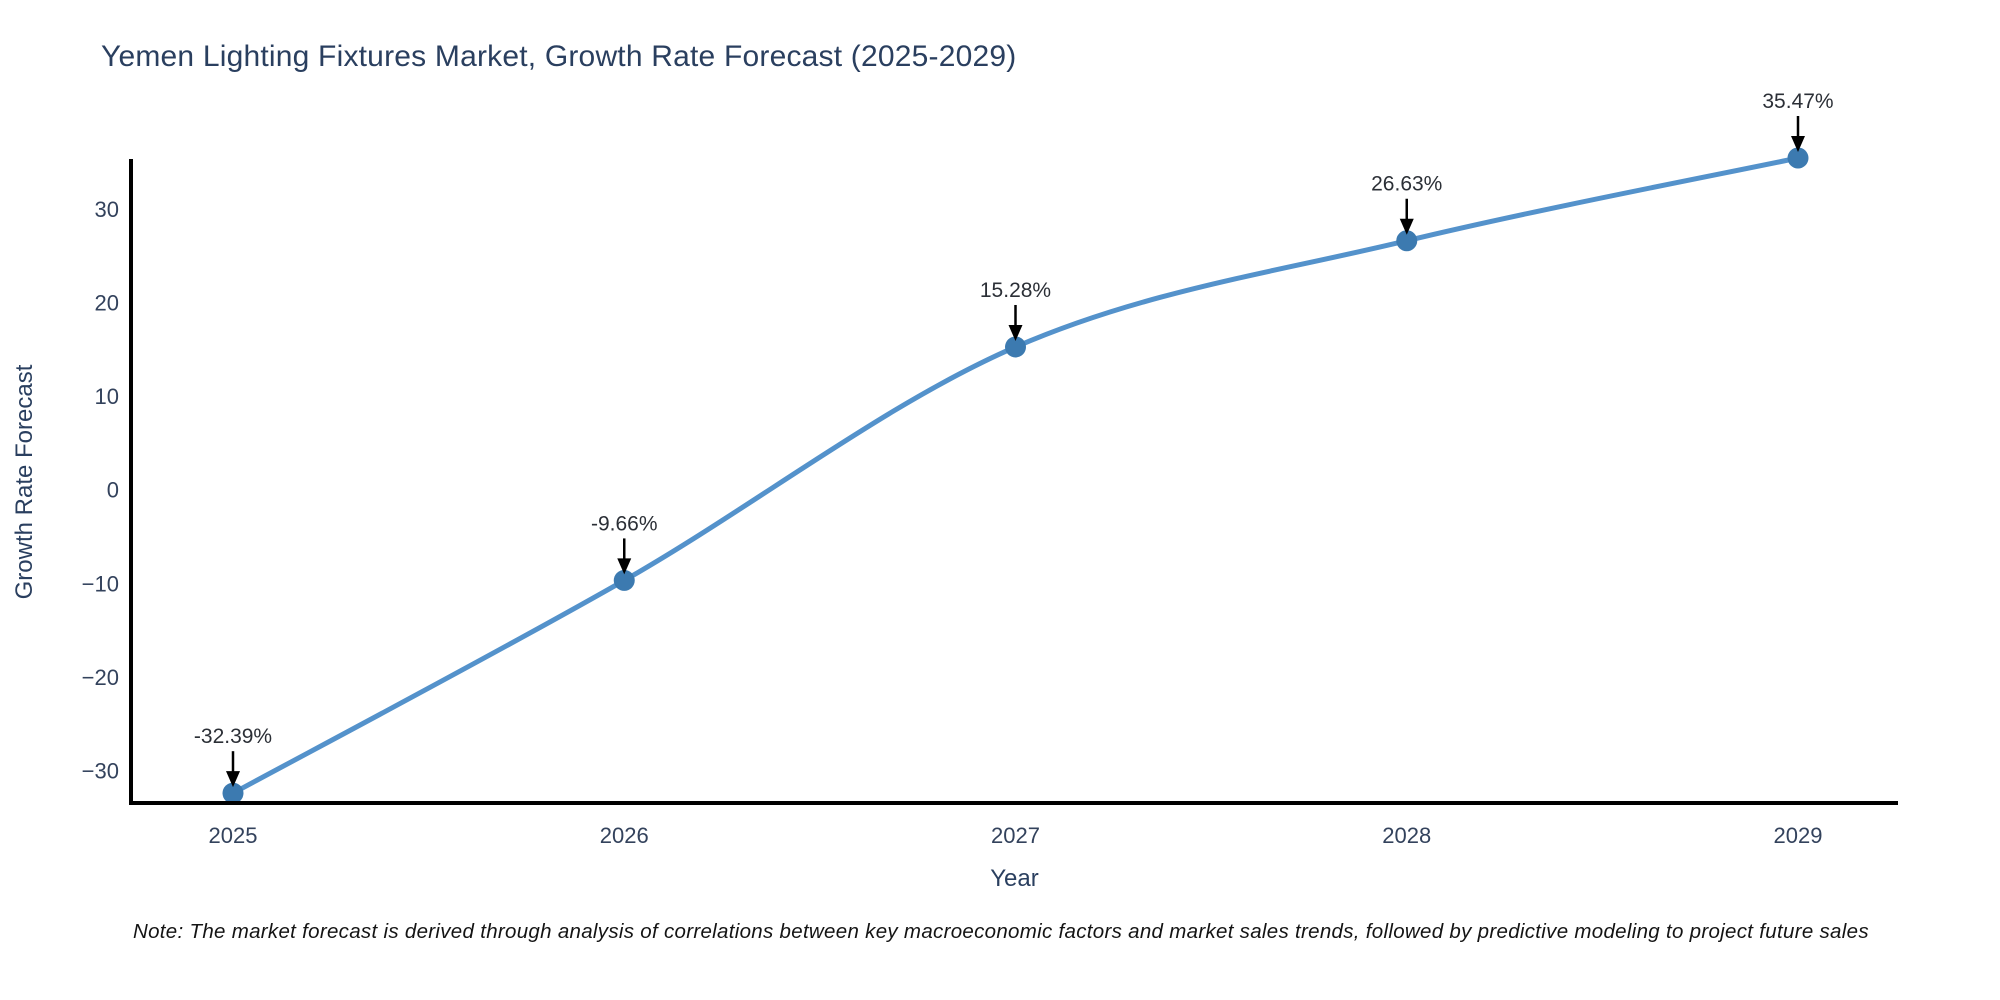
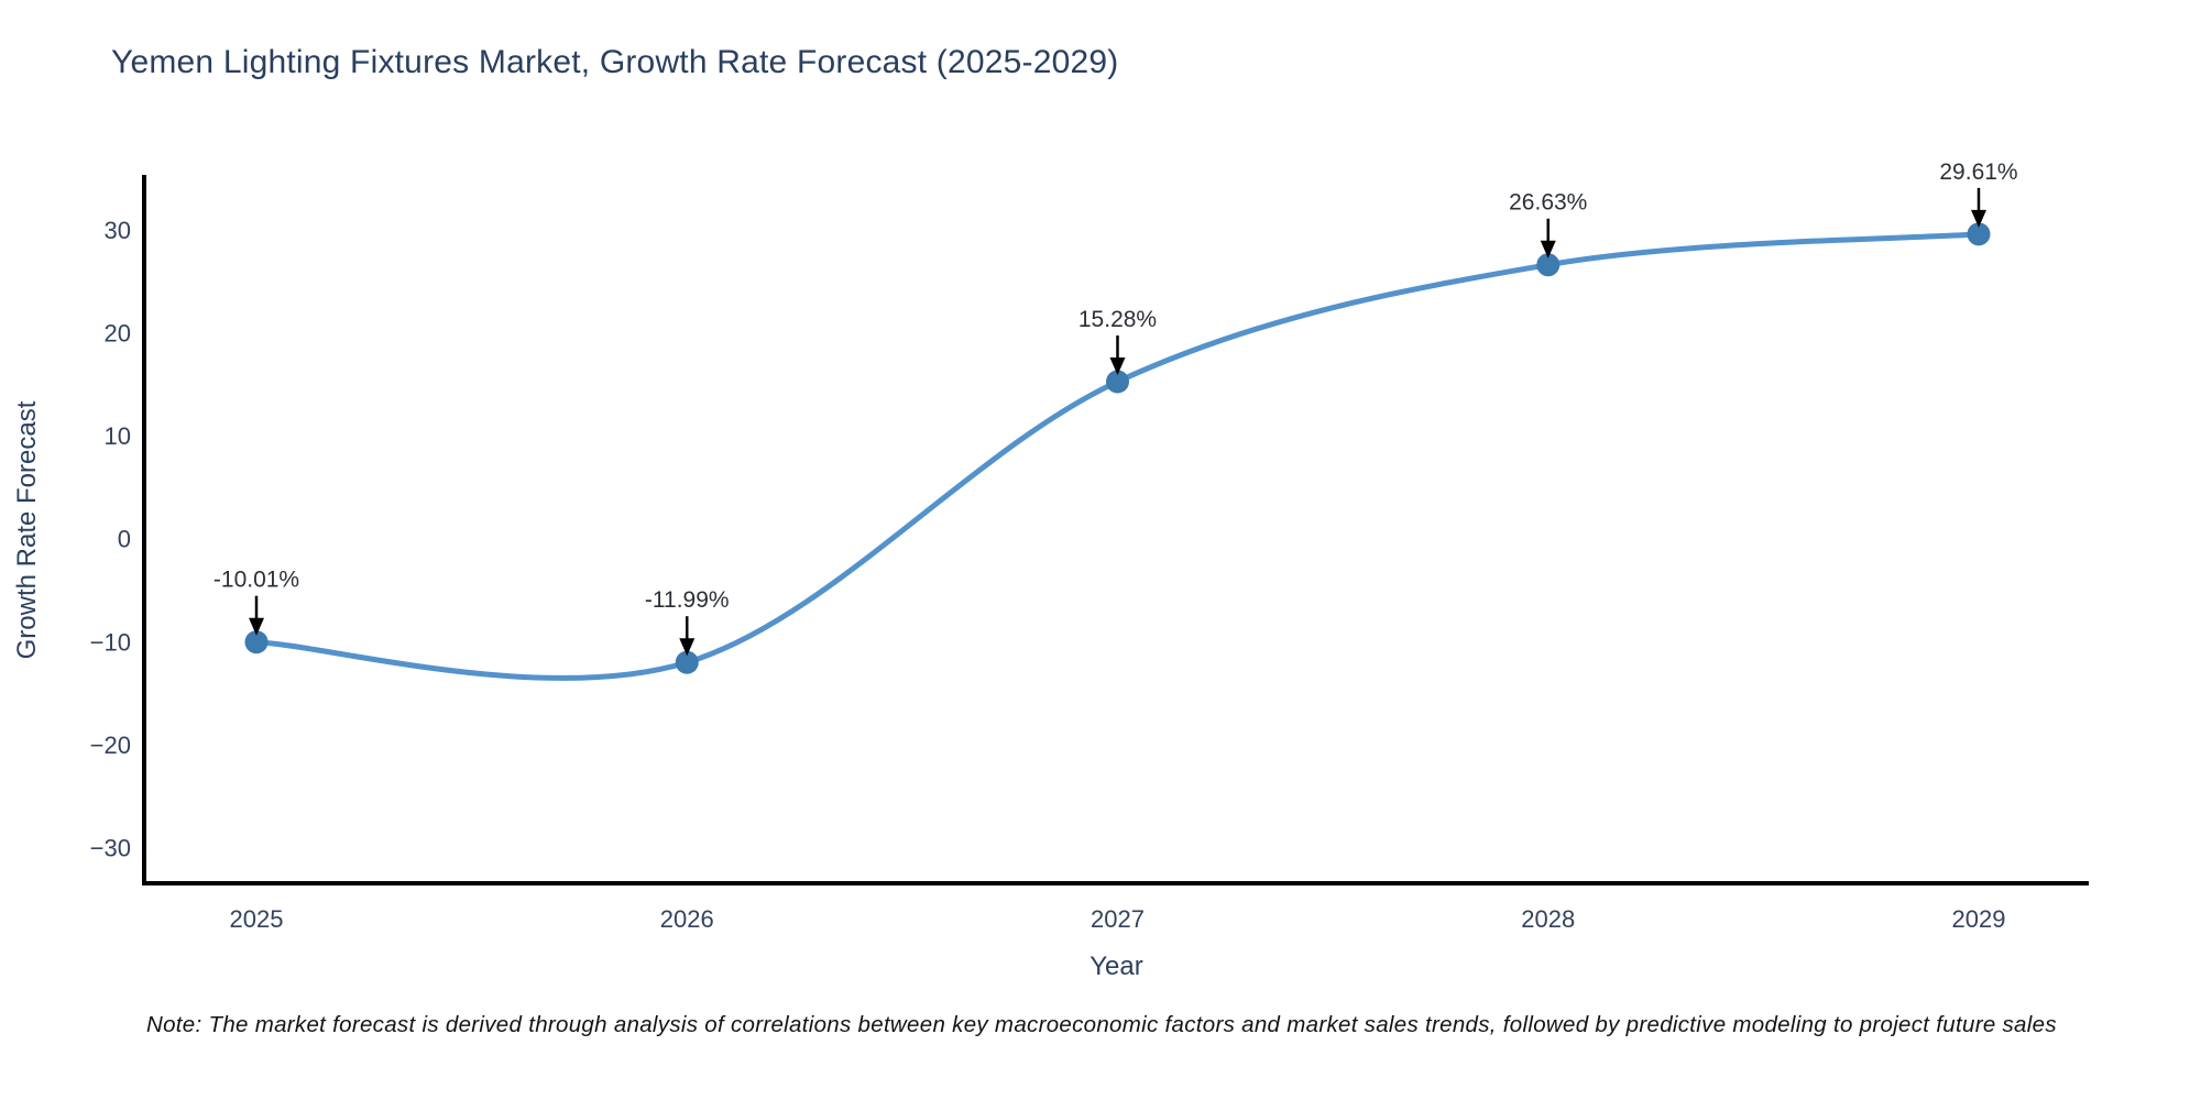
2025: -32.39% -> -10.01%
2026: -9.66% -> -11.99%
2029: 35.47% -> 29.61%
